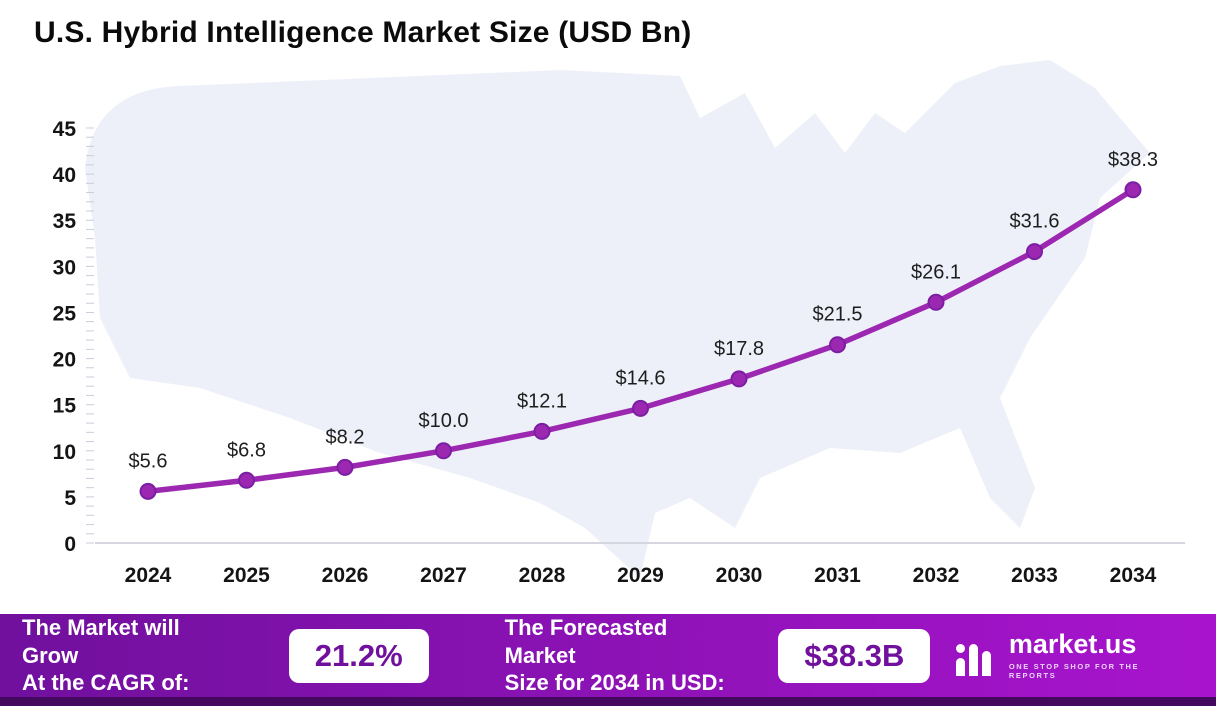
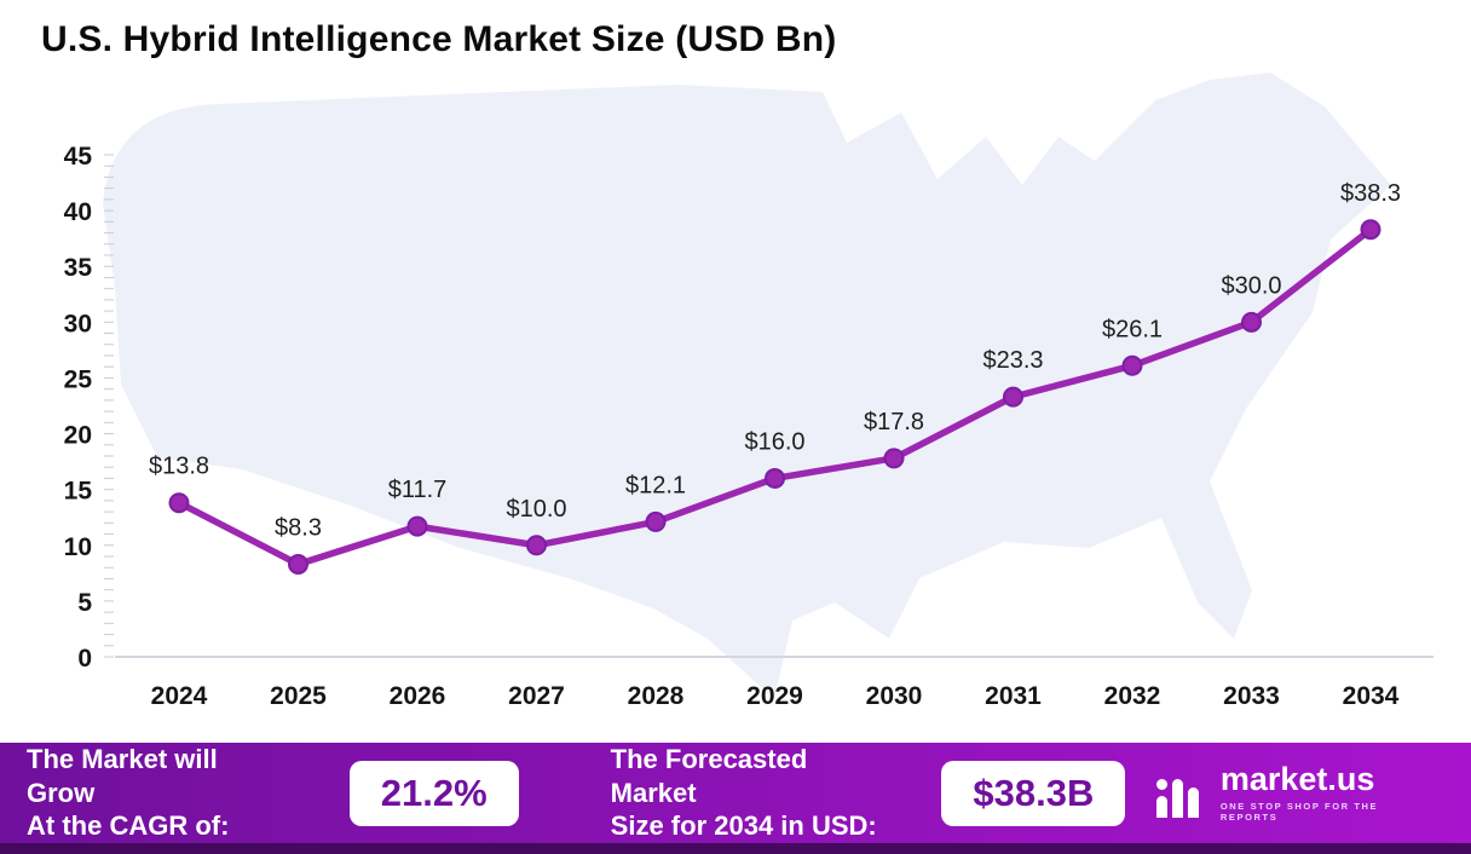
2024: $5.6 -> $13.8
2025: $6.8 -> $8.3
2026: $8.2 -> $11.7
2029: $14.6 -> $16.0
2031: $21.5 -> $23.3
2033: $31.6 -> $30.0
